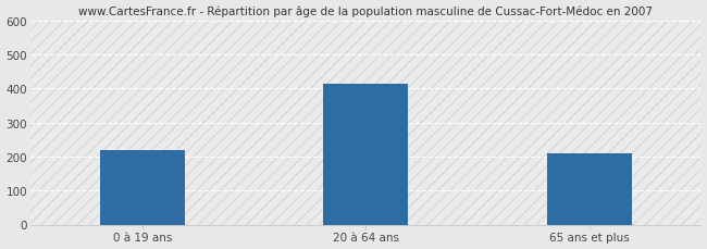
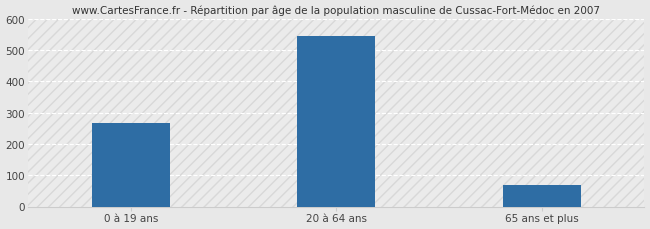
0 à 19 ans: 220 -> 267
20 à 64 ans: 415 -> 543
65 ans et plus: 210 -> 70
